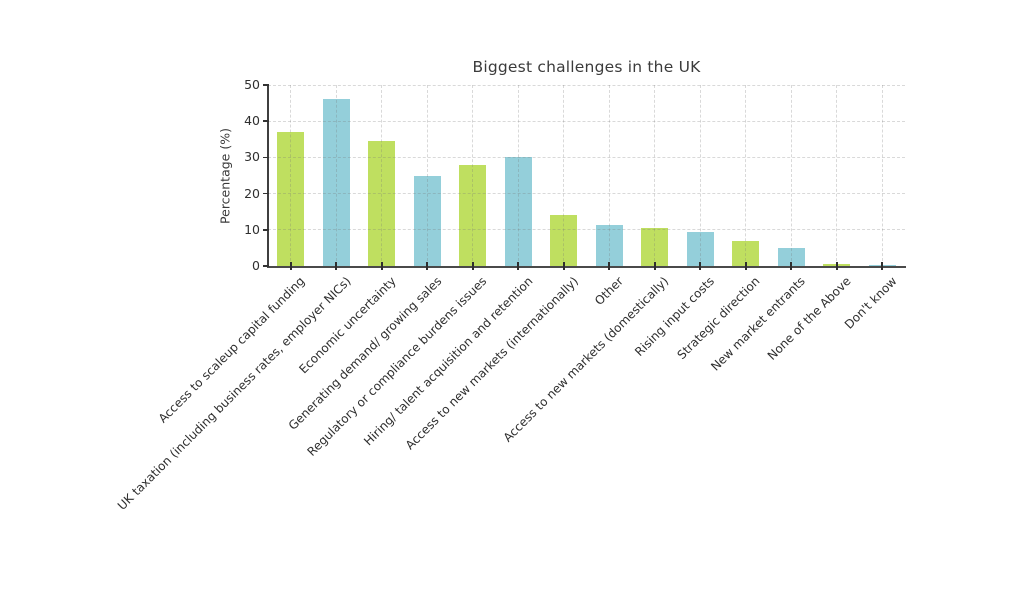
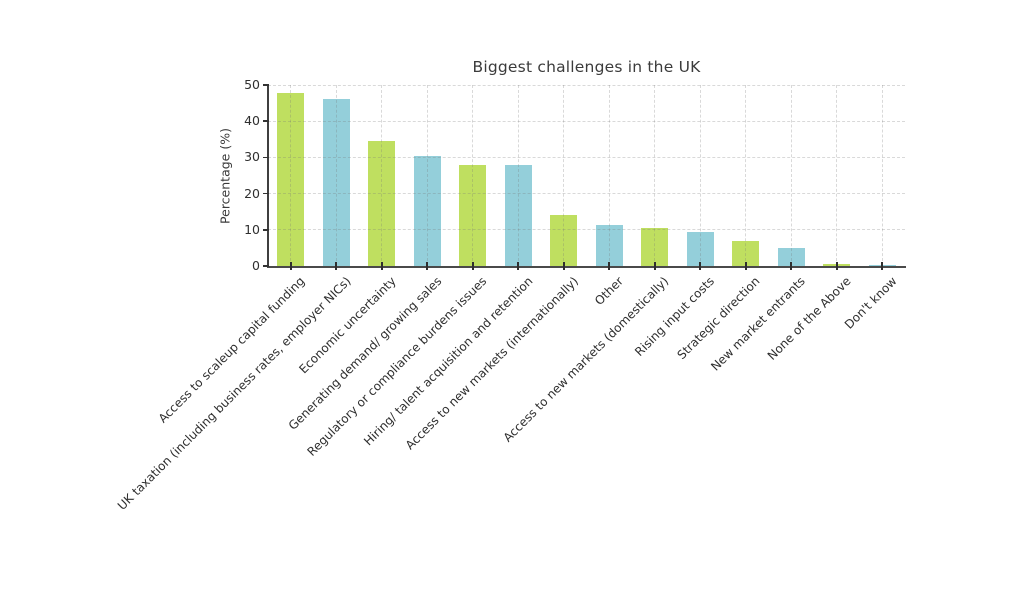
Access to scaleup capital funding: 37 -> 48
Generating demand/ growing sales: 25 -> 30
Hiring/ talent acquisition and retention: 30 -> 28
